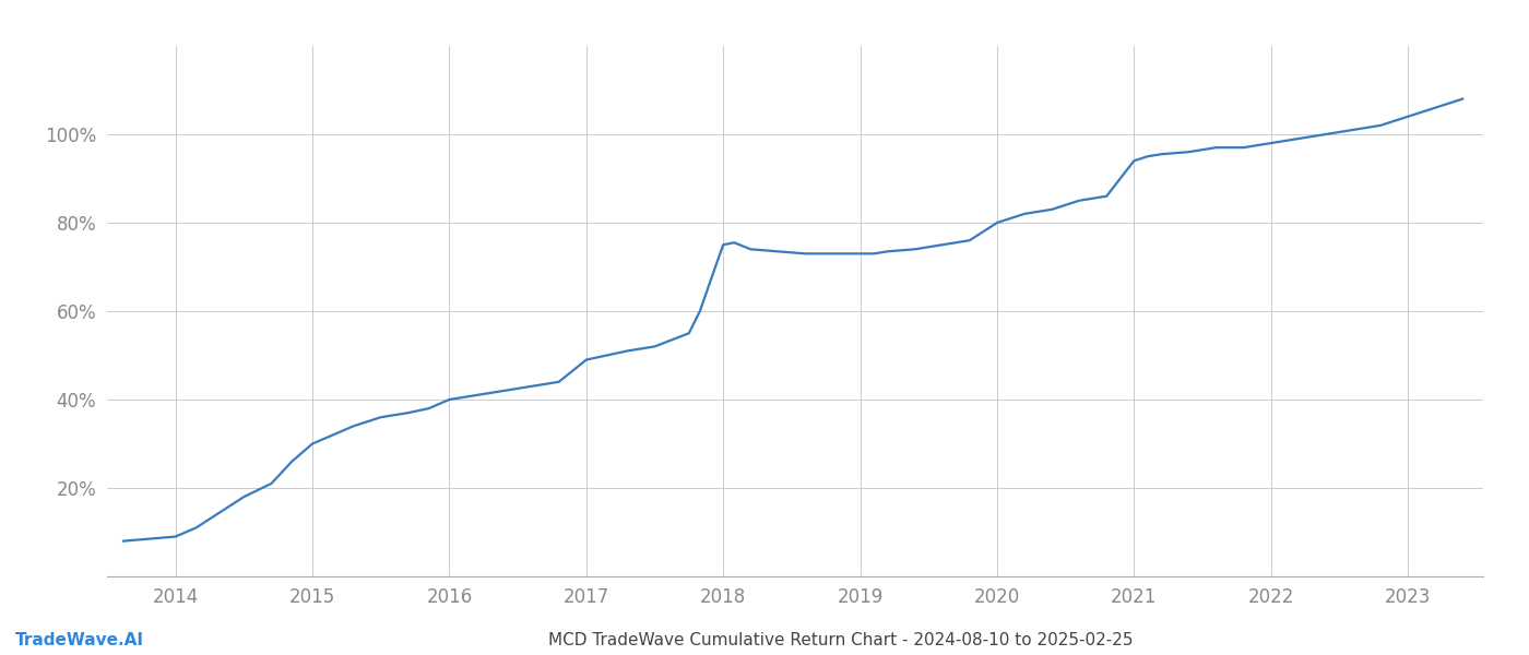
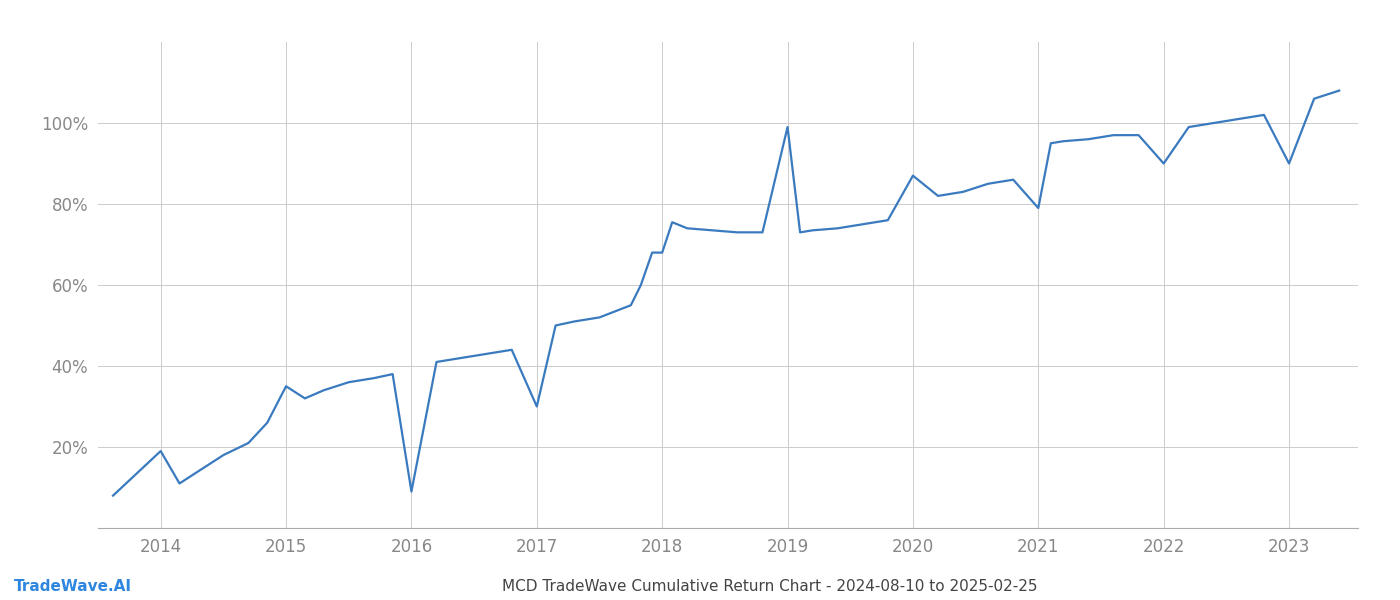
2014: 9.0% -> 19.0%
2015: 30.0% -> 35.0%
2016: 40.0% -> 9.0%
2017: 49.0% -> 30.0%
2018: 75.0% -> 68.0%
2019: 73.0% -> 99.0%
2020: 80.0% -> 87.0%
2021: 94.0% -> 79.0%
2022: 98.0% -> 90.0%
2023: 104.0% -> 90.0%
